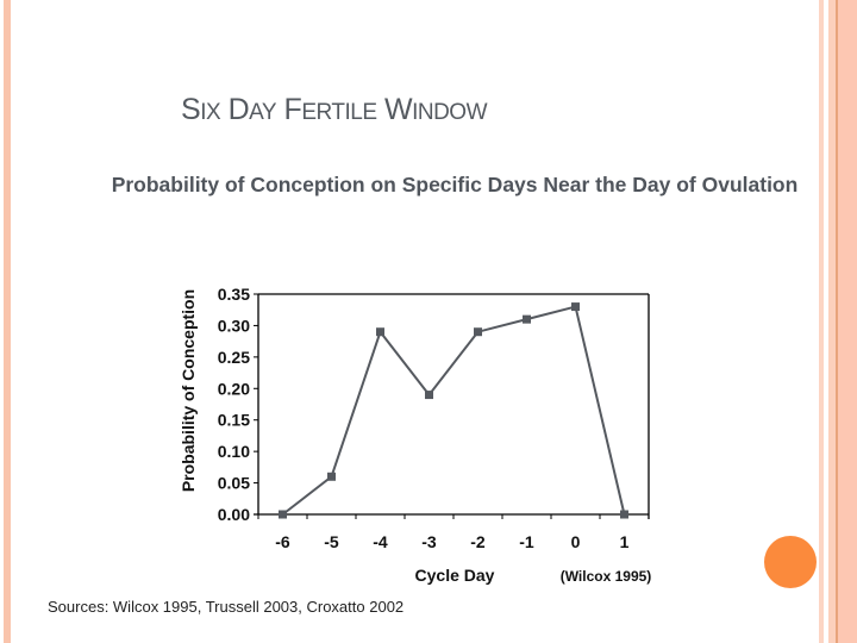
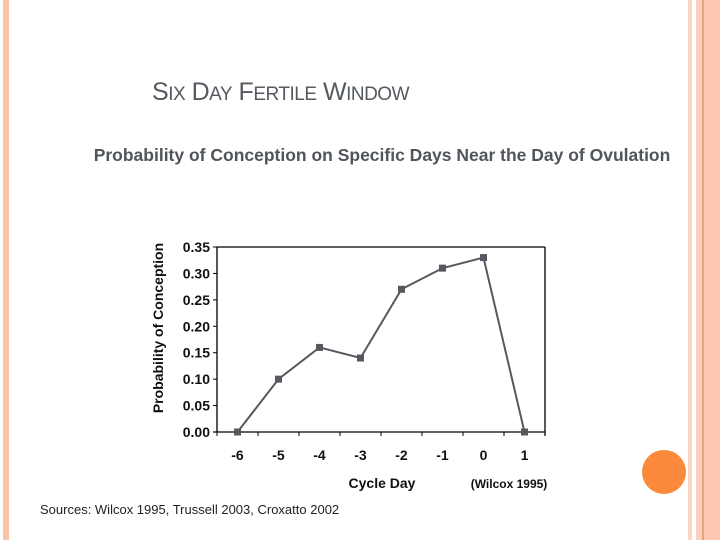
-5: 0.06 -> 0.10
-4: 0.29 -> 0.16
-3: 0.19 -> 0.14
-2: 0.29 -> 0.27
